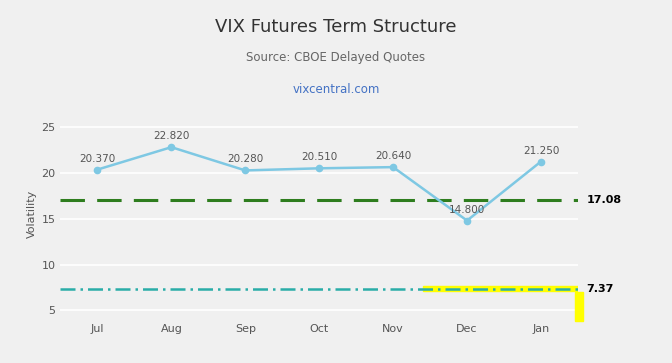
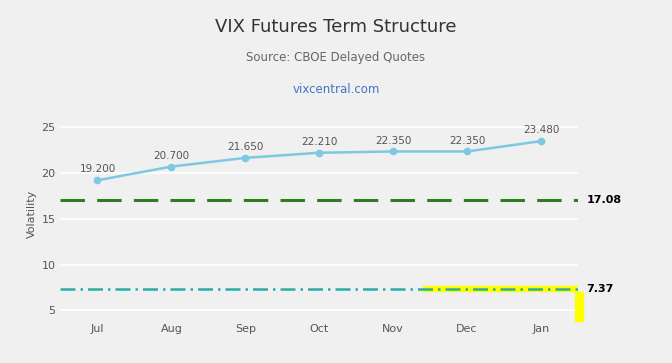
Jul: 20.370 -> 19.200
Aug: 22.820 -> 20.700
Sep: 20.280 -> 21.650
Oct: 20.510 -> 22.210
Nov: 20.640 -> 22.350
Dec: 14.800 -> 22.350
Jan: 21.250 -> 23.480
